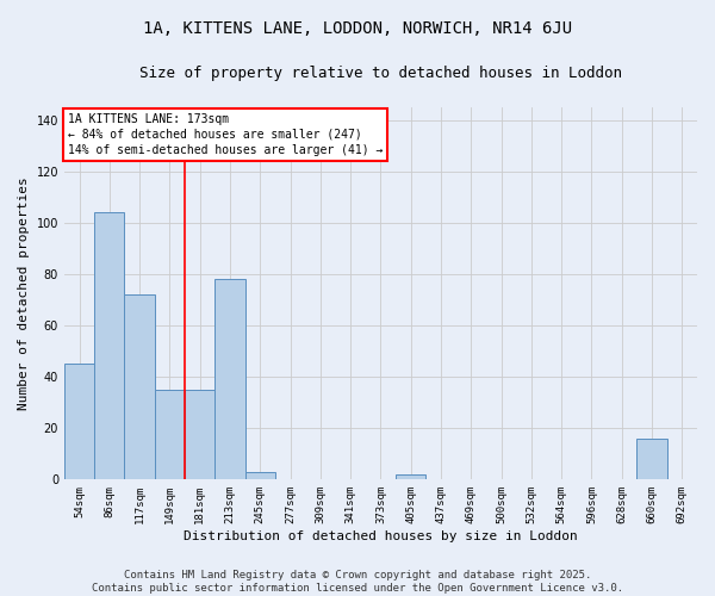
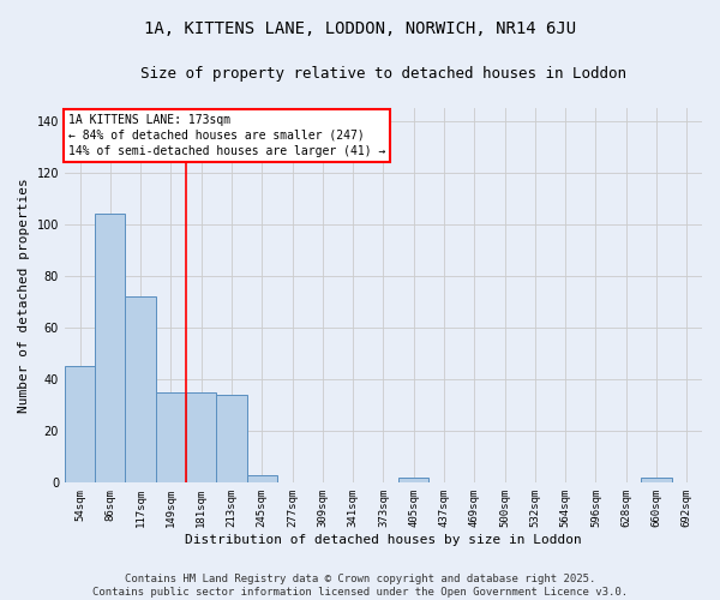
213sqm: 78 -> 34
660sqm: 16 -> 2
